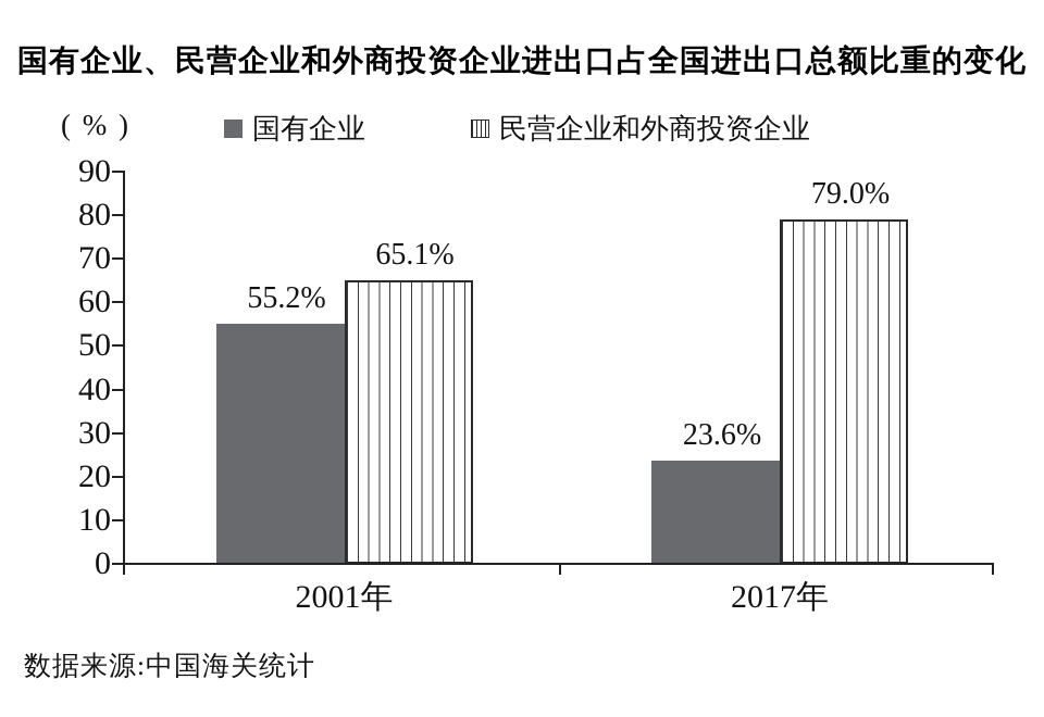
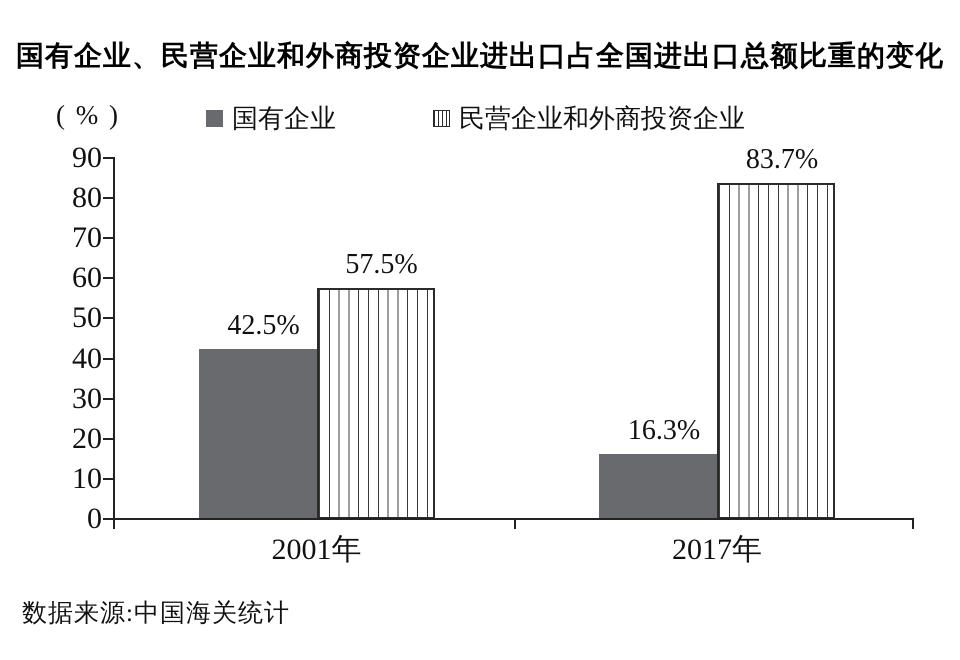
国有企业/2001年: 55.2% -> 42.5%
民营企业和外商投资企业/2001年: 65.1% -> 57.5%
国有企业/2017年: 23.6% -> 16.3%
民营企业和外商投资企业/2017年: 79.0% -> 83.7%
